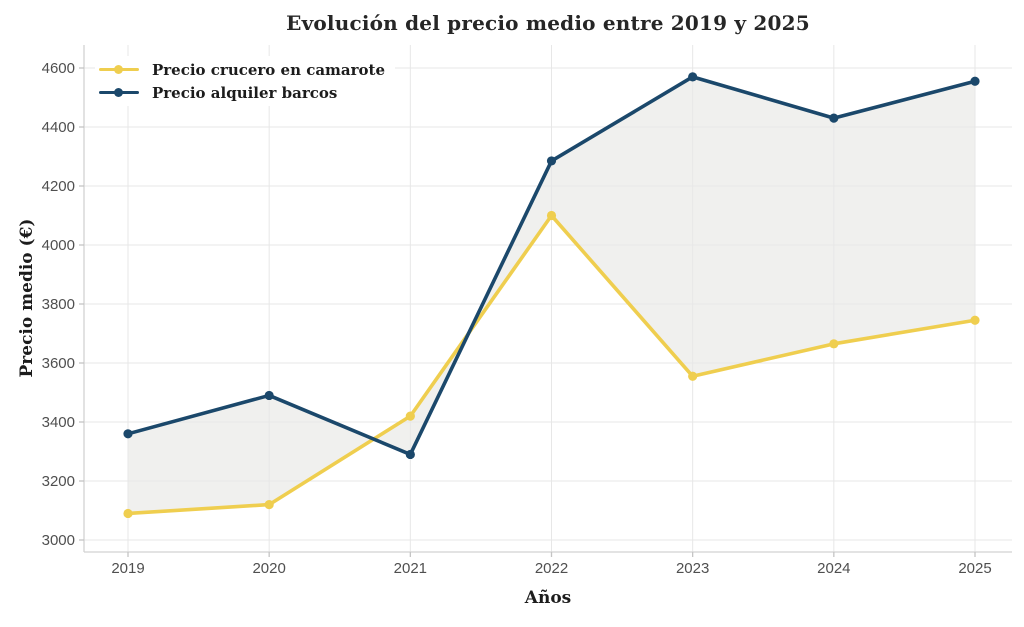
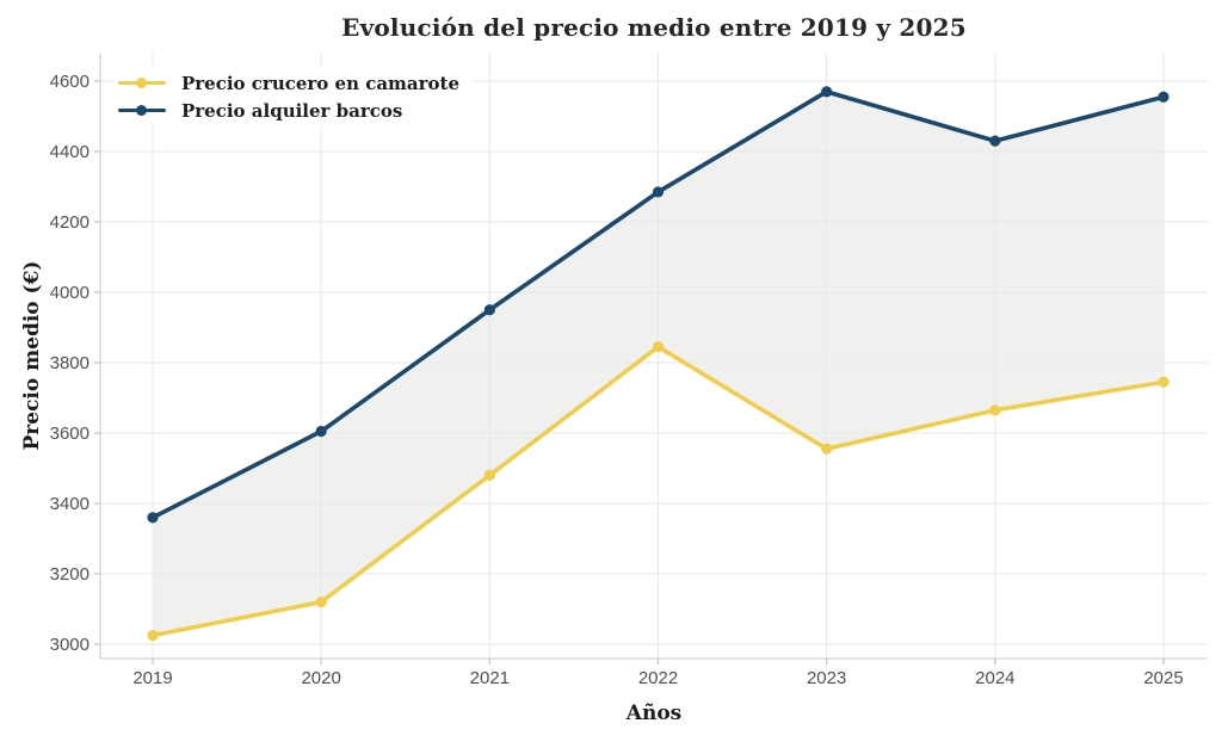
Precio crucero en camarote/2019: 3090 -> 3020
Precio alquiler barcos/2020: 3490 -> 3600
Precio crucero en camarote/2021: 3420 -> 3480
Precio alquiler barcos/2021: 3290 -> 3950
Precio crucero en camarote/2022: 4100 -> 3840
